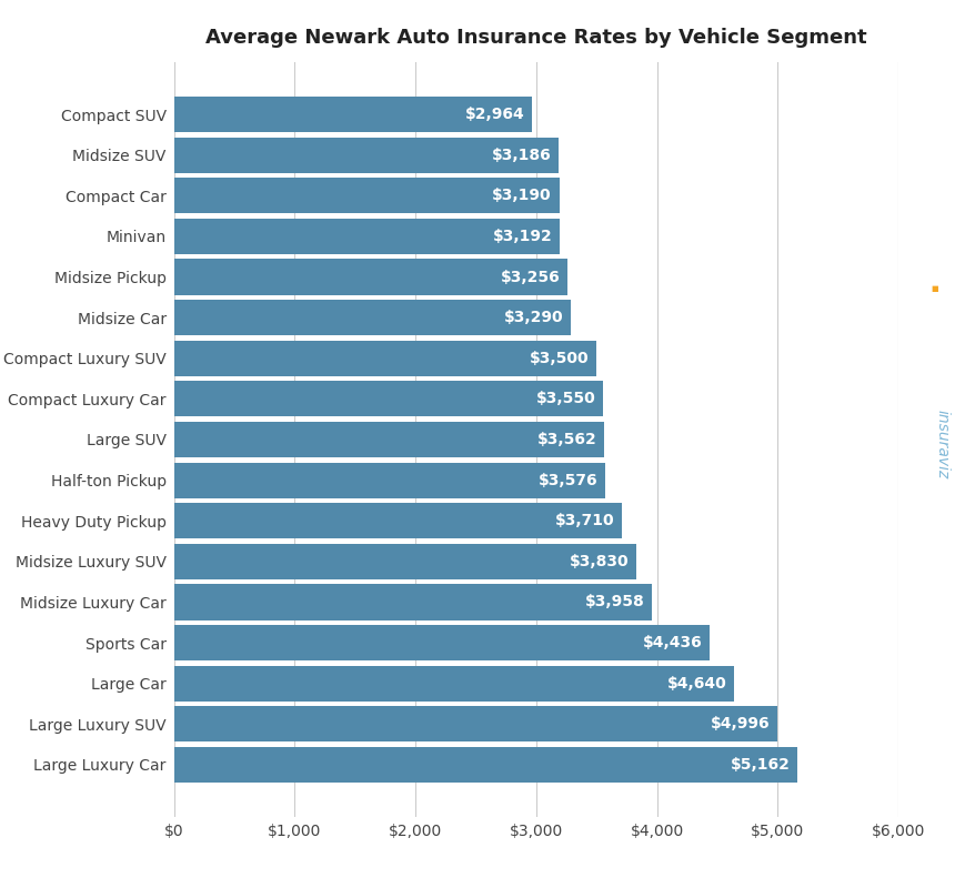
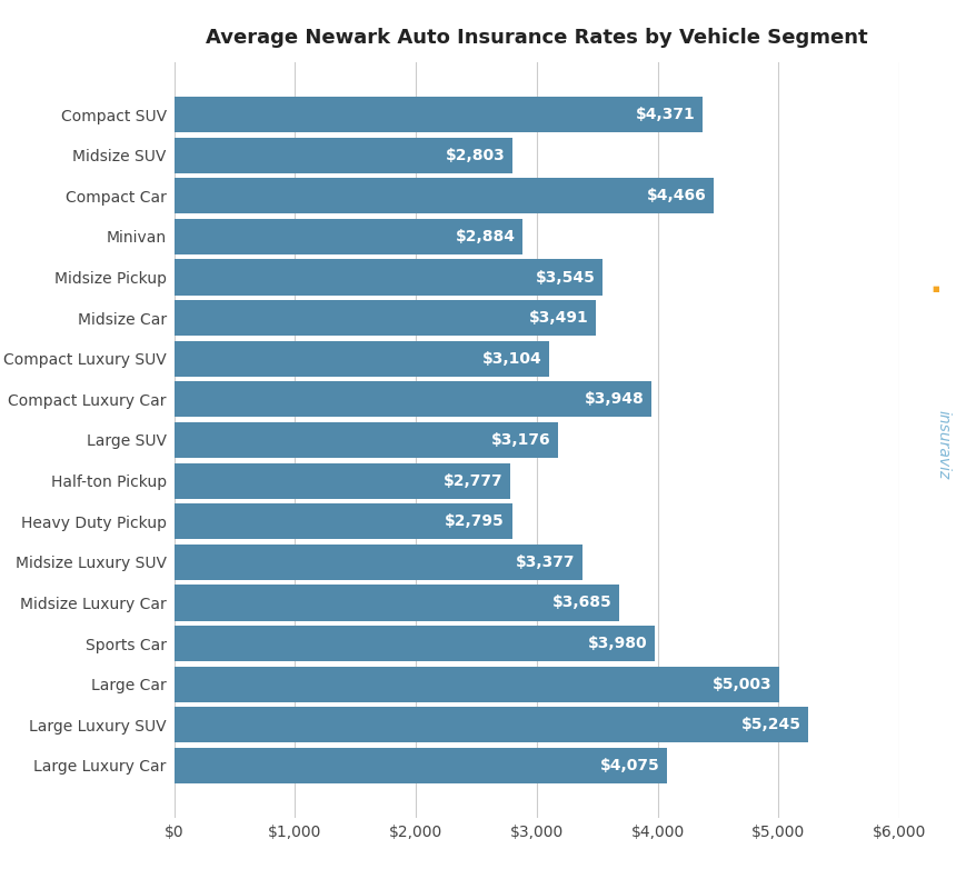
Compact SUV: $2,964 -> $4,371
Midsize SUV: $3,186 -> $2,803
Compact Car: $3,190 -> $4,466
Minivan: $3,192 -> $2,884
Midsize Pickup: $3,256 -> $3,545
Midsize Car: $3,290 -> $3,491
Compact Luxury SUV: $3,500 -> $3,104
Compact Luxury Car: $3,550 -> $3,948
Large SUV: $3,562 -> $3,176
Half-ton Pickup: $3,576 -> $2,777
Heavy Duty Pickup: $3,710 -> $2,795
Midsize Luxury SUV: $3,830 -> $3,377
Midsize Luxury Car: $3,958 -> $3,685
Sports Car: $4,436 -> $3,980
Large Car: $4,640 -> $5,003
Large Luxury SUV: $4,996 -> $5,245
Large Luxury Car: $5,162 -> $4,075
